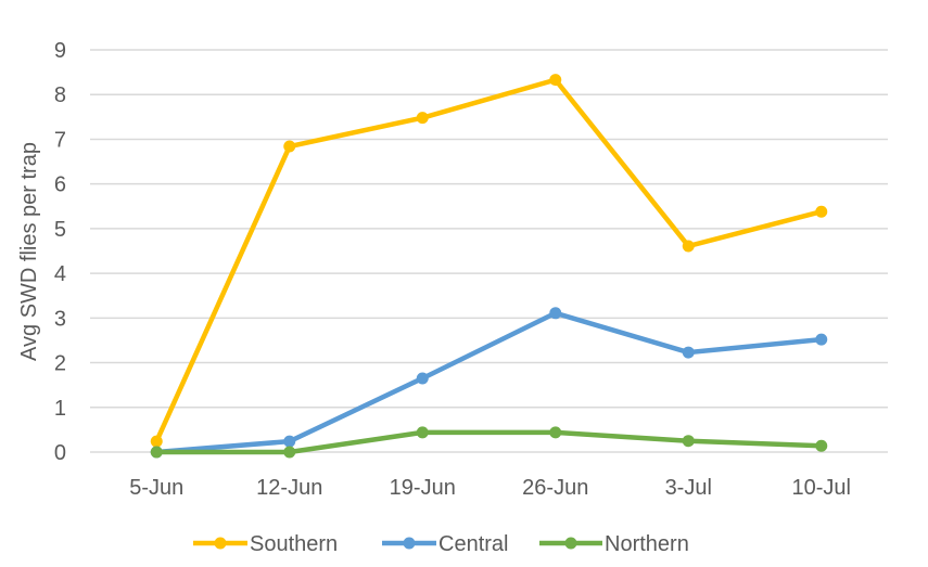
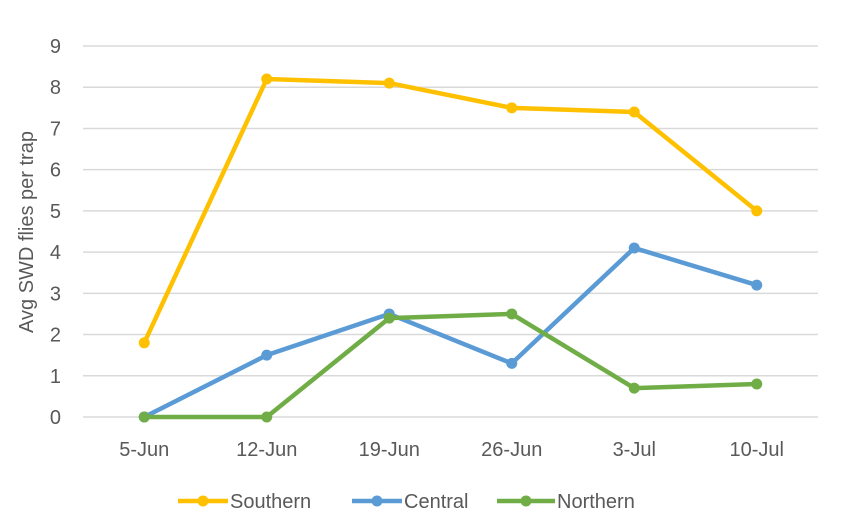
Southern/5-Jun: 0.2 -> 1.8
Southern/12-Jun: 6.8 -> 8.2
Central/12-Jun: 0.2 -> 1.5
Southern/19-Jun: 7.5 -> 8.1
Central/19-Jun: 1.6 -> 2.5
Northern/19-Jun: 0.4 -> 2.4
Southern/26-Jun: 8.3 -> 7.5
Central/26-Jun: 3.1 -> 1.3
Northern/26-Jun: 0.4 -> 2.5
Southern/3-Jul: 4.6 -> 7.4
Central/3-Jul: 2.2 -> 4.1
Northern/3-Jul: 0.2 -> 0.7
Southern/10-Jul: 5.4 -> 5.0
Central/10-Jul: 2.5 -> 3.2
Northern/10-Jul: 0.1 -> 0.8
